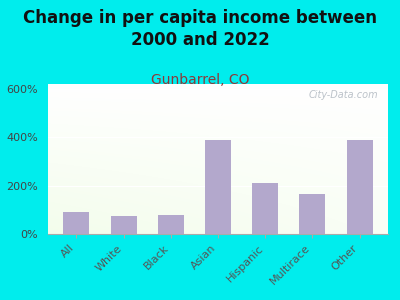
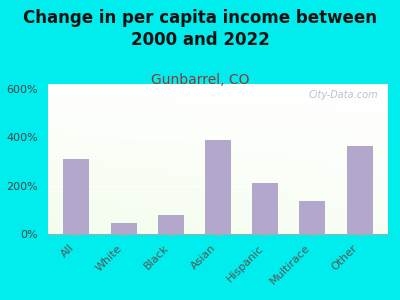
All: 90% -> 310%
White: 75% -> 45%
Multirace: 165% -> 135%
Other: 390% -> 365%
